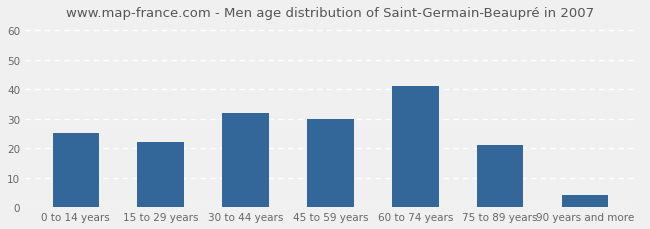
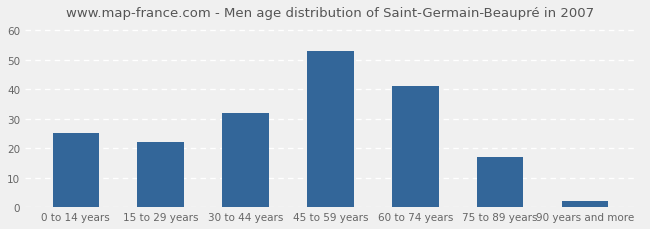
45 to 59 years: 30 -> 53
75 to 89 years: 21 -> 17
90 years and more: 4 -> 2
